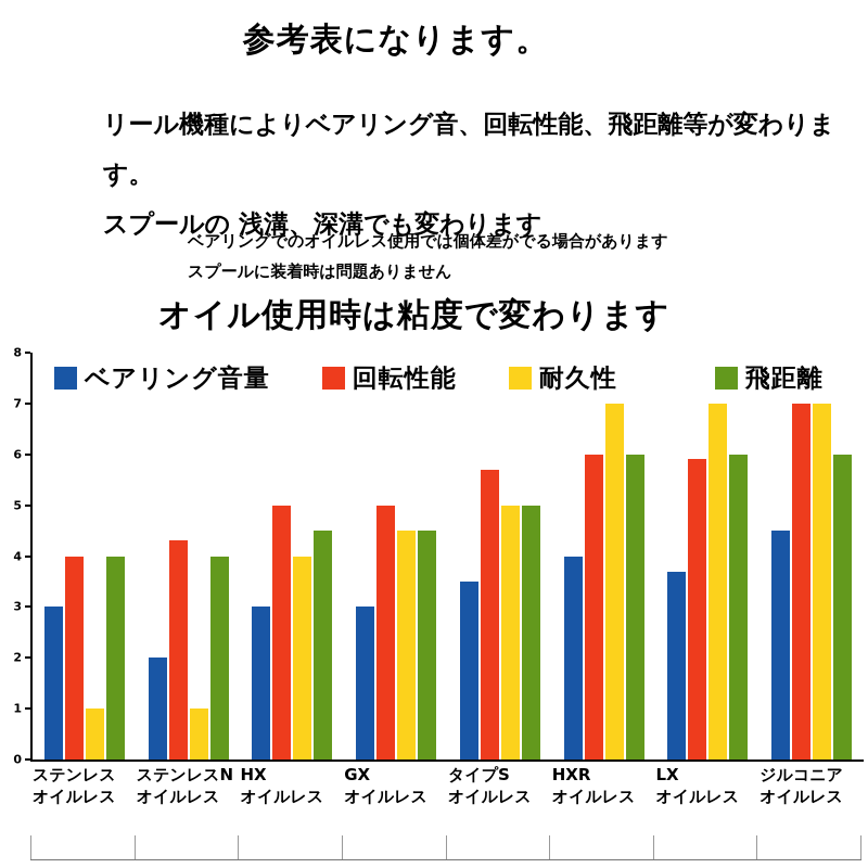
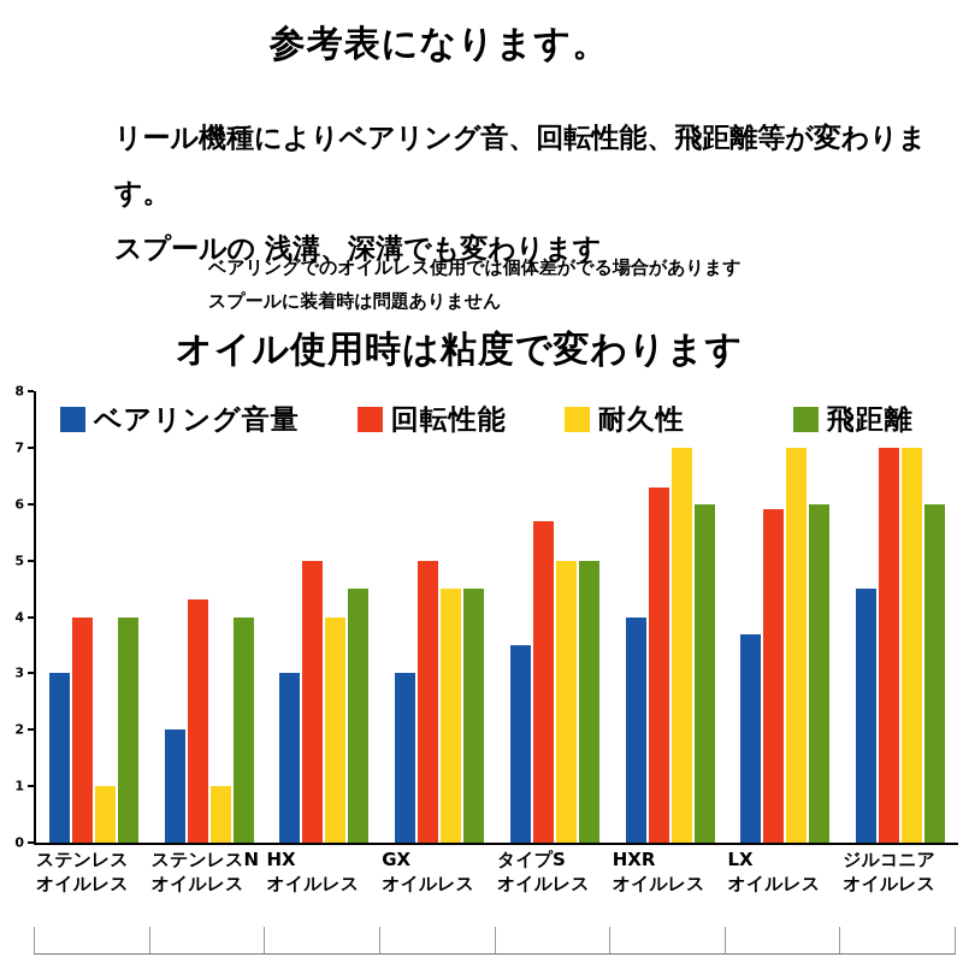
回転性能/HXR オイルレス: 6.0 -> 6.3
